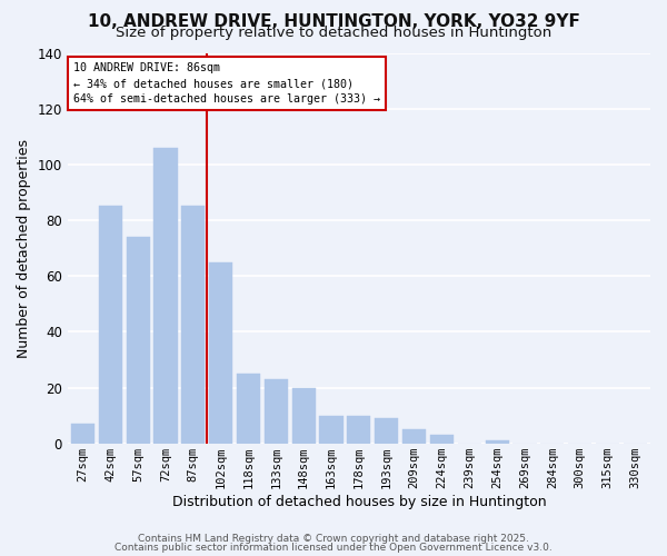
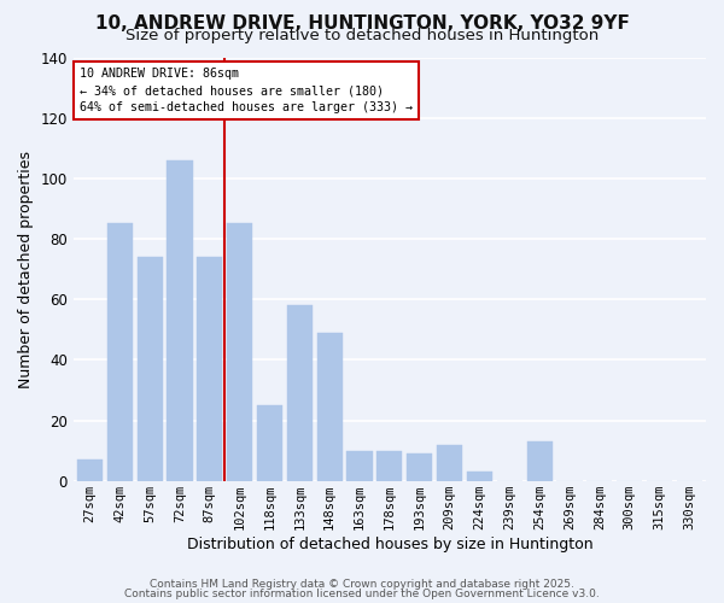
87sqm: 85 -> 74
102sqm: 65 -> 85
133sqm: 23 -> 58
148sqm: 20 -> 49
209sqm: 5 -> 12
254sqm: 1 -> 13
